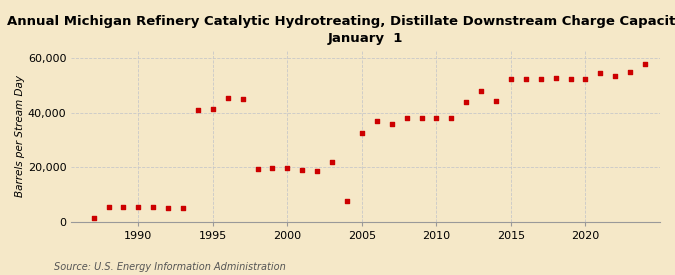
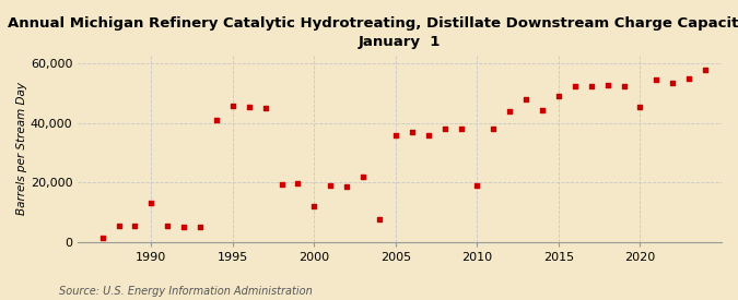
1990: 5,500 -> 13,000
1995: 41,500 -> 46,000
2000: 19,800 -> 12,000
2005: 32,500 -> 36,000
2010: 38,000 -> 19,000
2015: 52,500 -> 49,000
2020: 52,500 -> 45,500
